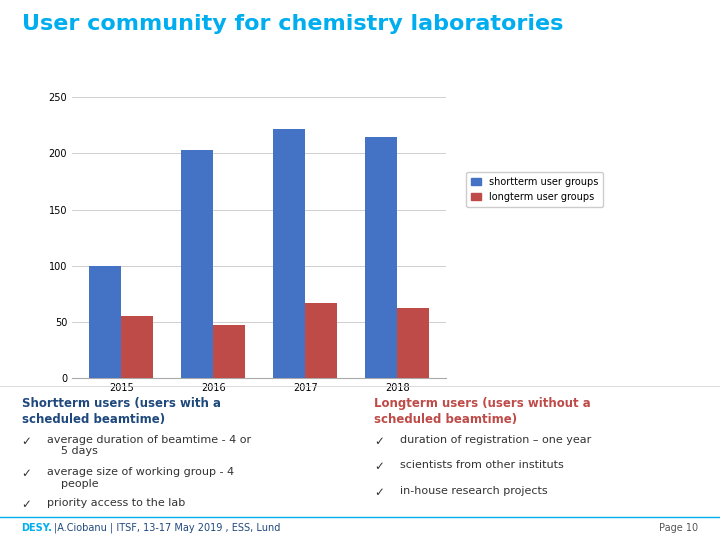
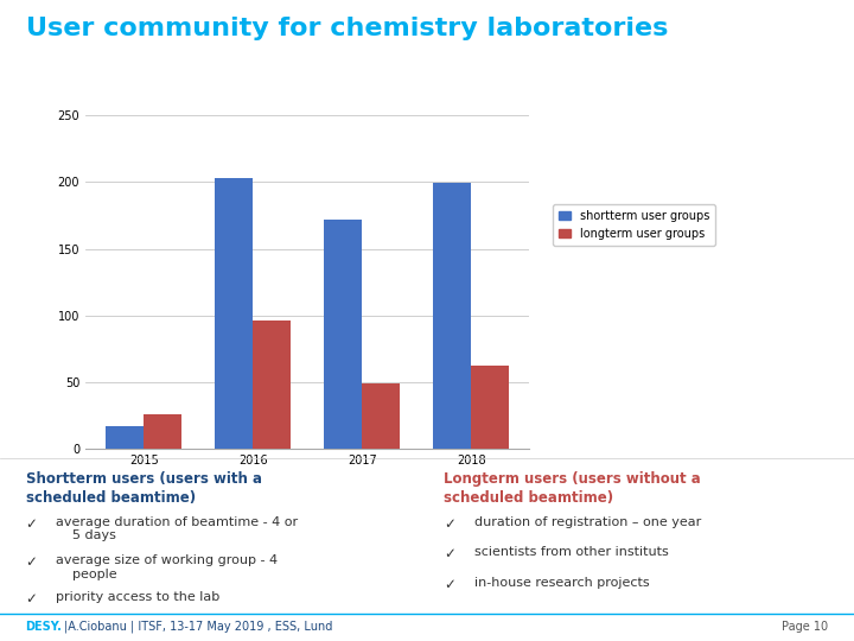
shortterm user groups/2015: 100 -> 17
longterm user groups/2015: 55 -> 26
longterm user groups/2016: 47 -> 96
shortterm user groups/2017: 222 -> 172
longterm user groups/2017: 67 -> 49
shortterm user groups/2018: 215 -> 199
